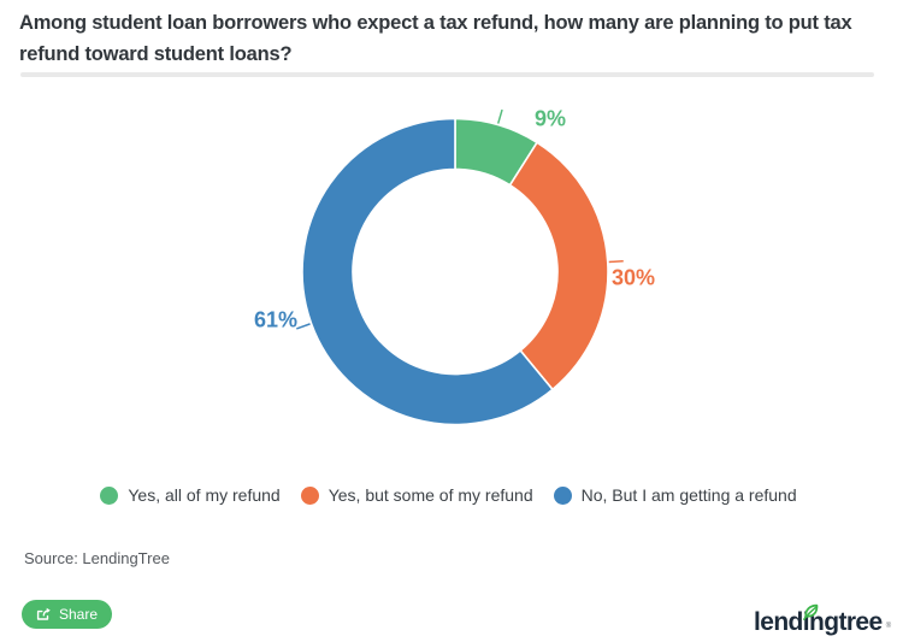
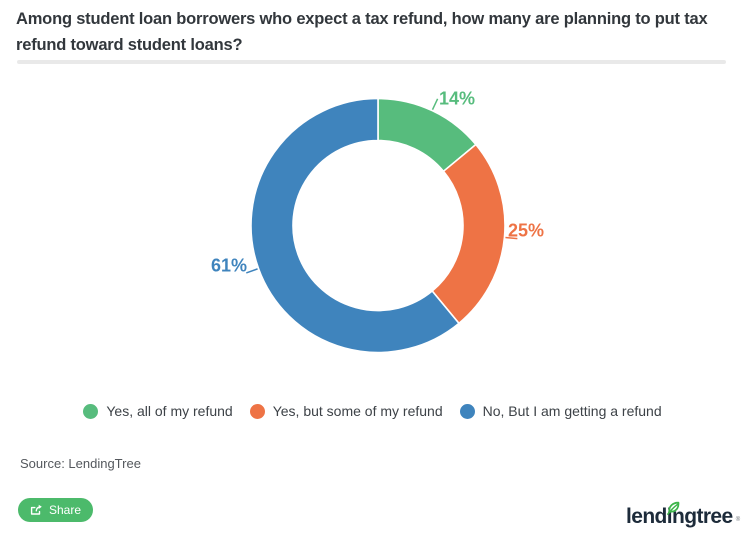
Yes, all of my refund: 9% -> 14%
Yes, but some of my refund: 30% -> 25%
